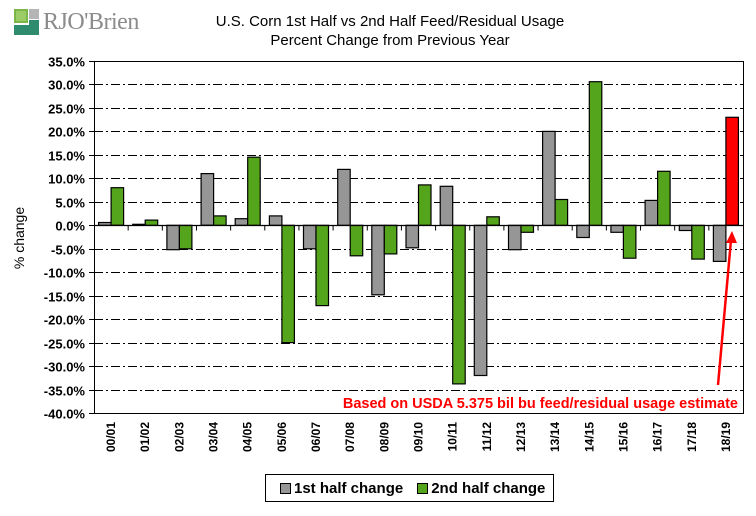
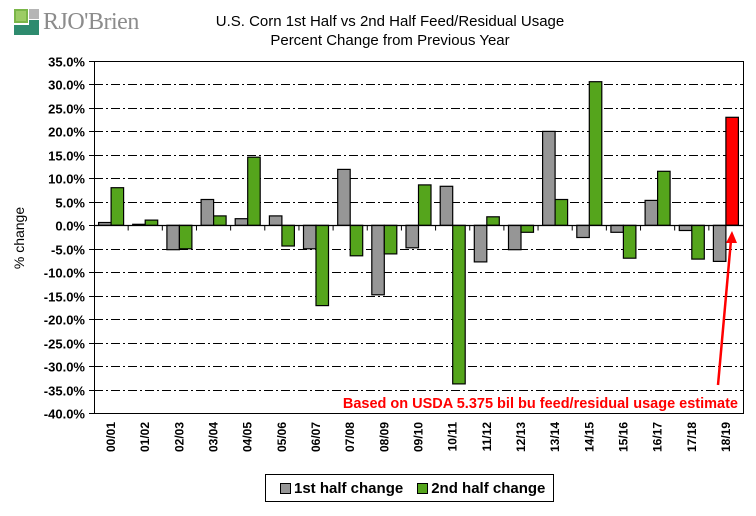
1st half change/03/04: 11% -> 6%
2nd half change/05/06: -25% -> -4%
1st half change/11/12: -32% -> -8%
